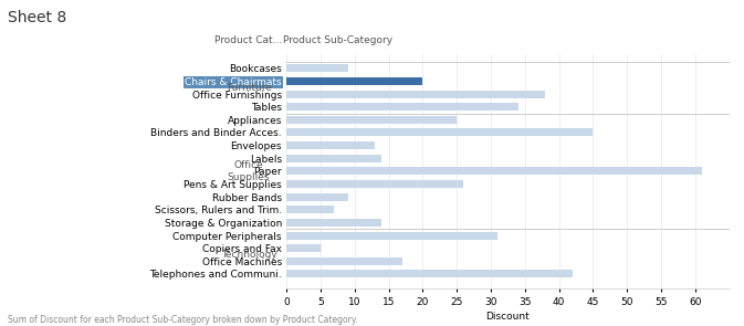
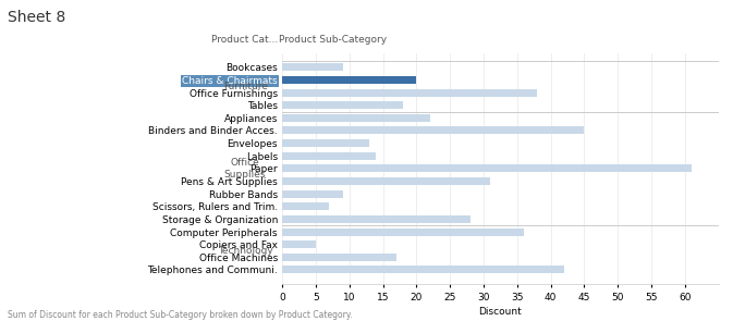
Tables: 34 -> 18
Appliances: 25 -> 22
Pens & Art Supplies: 26 -> 31
Storage & Organization: 14 -> 28
Computer Peripherals: 31 -> 36
